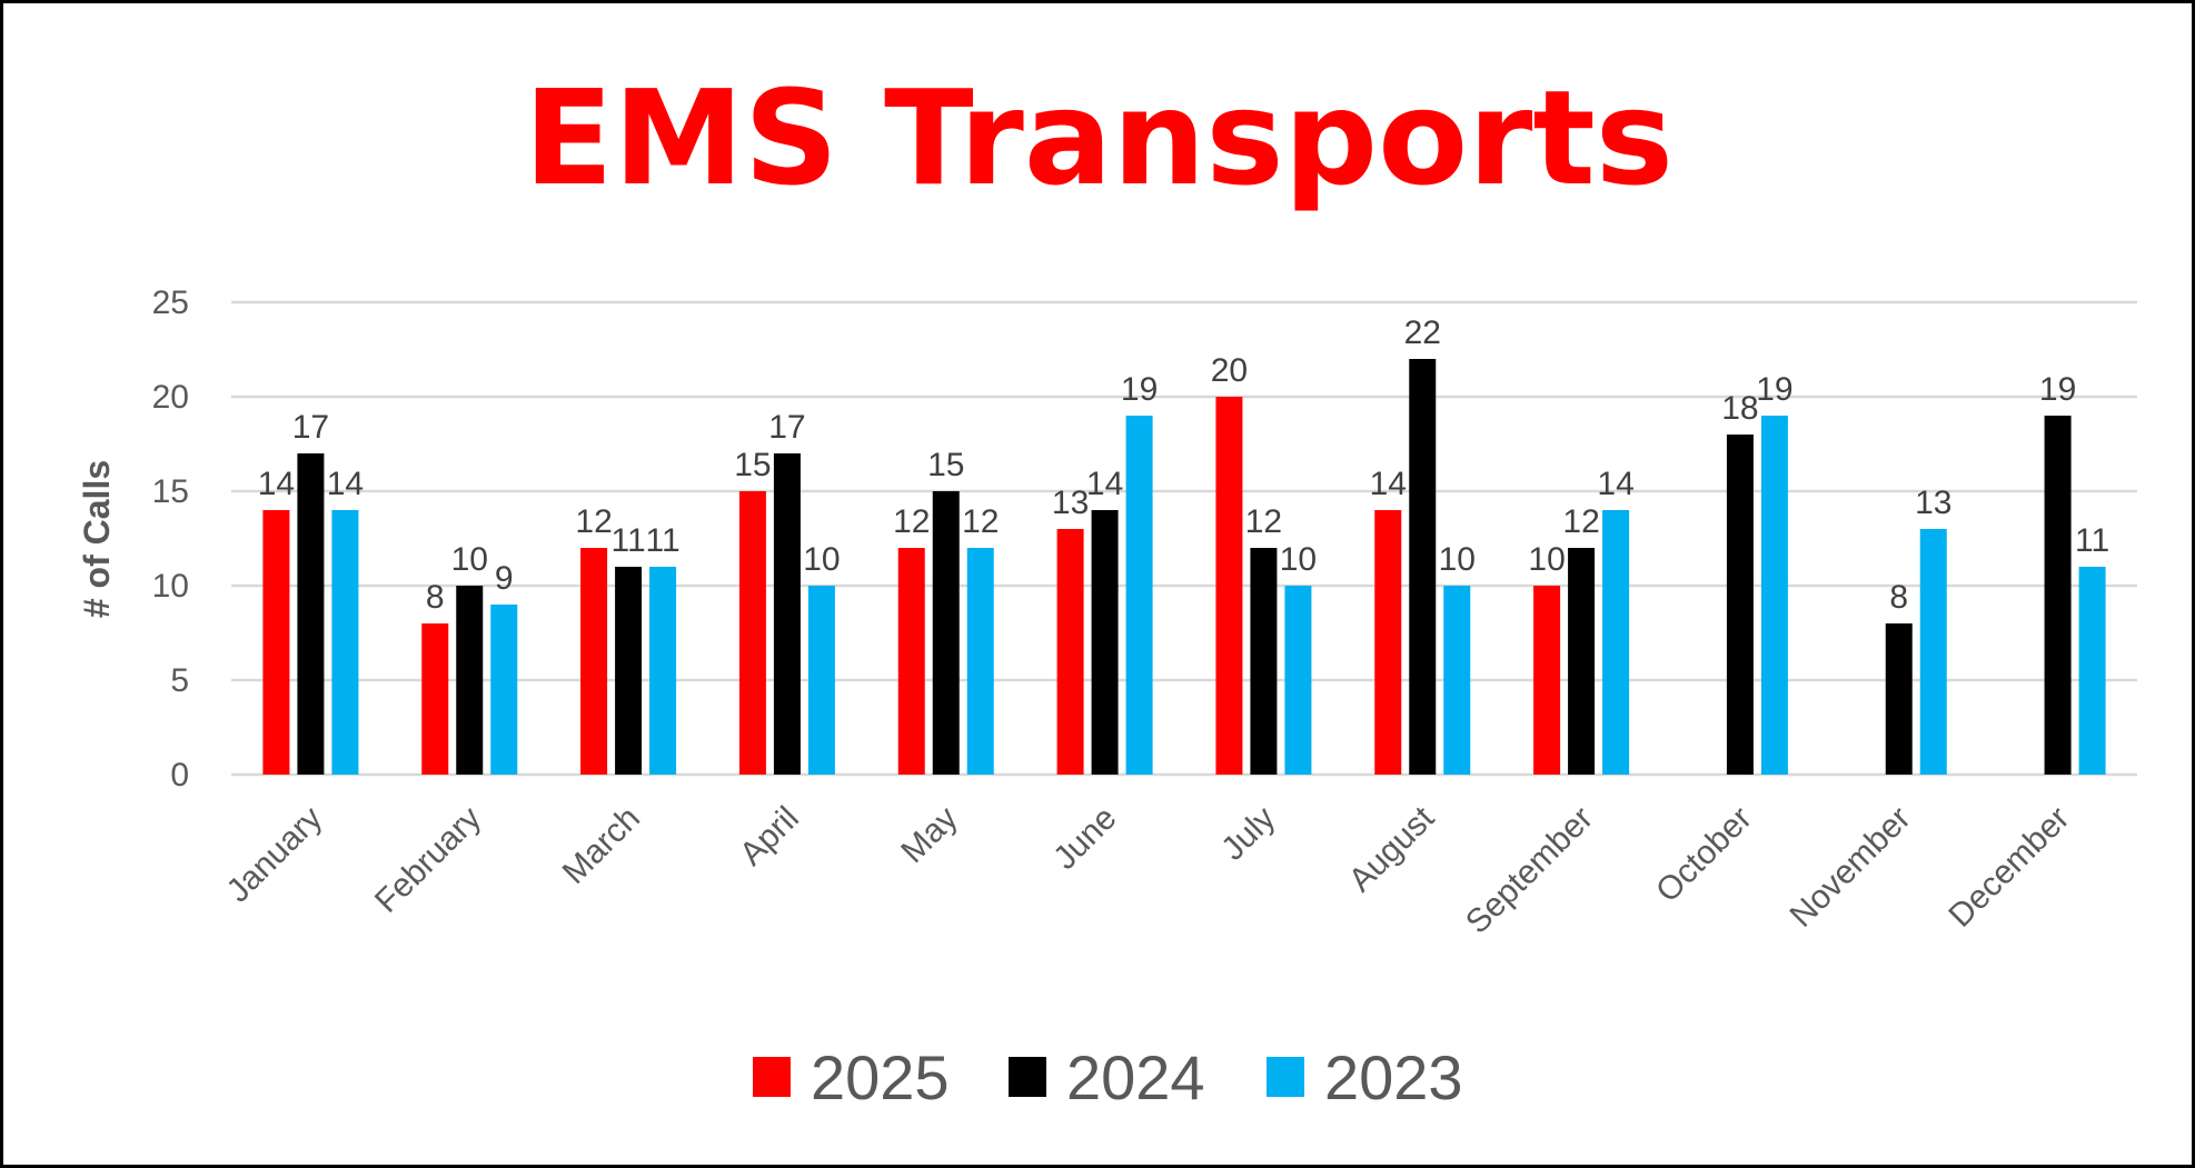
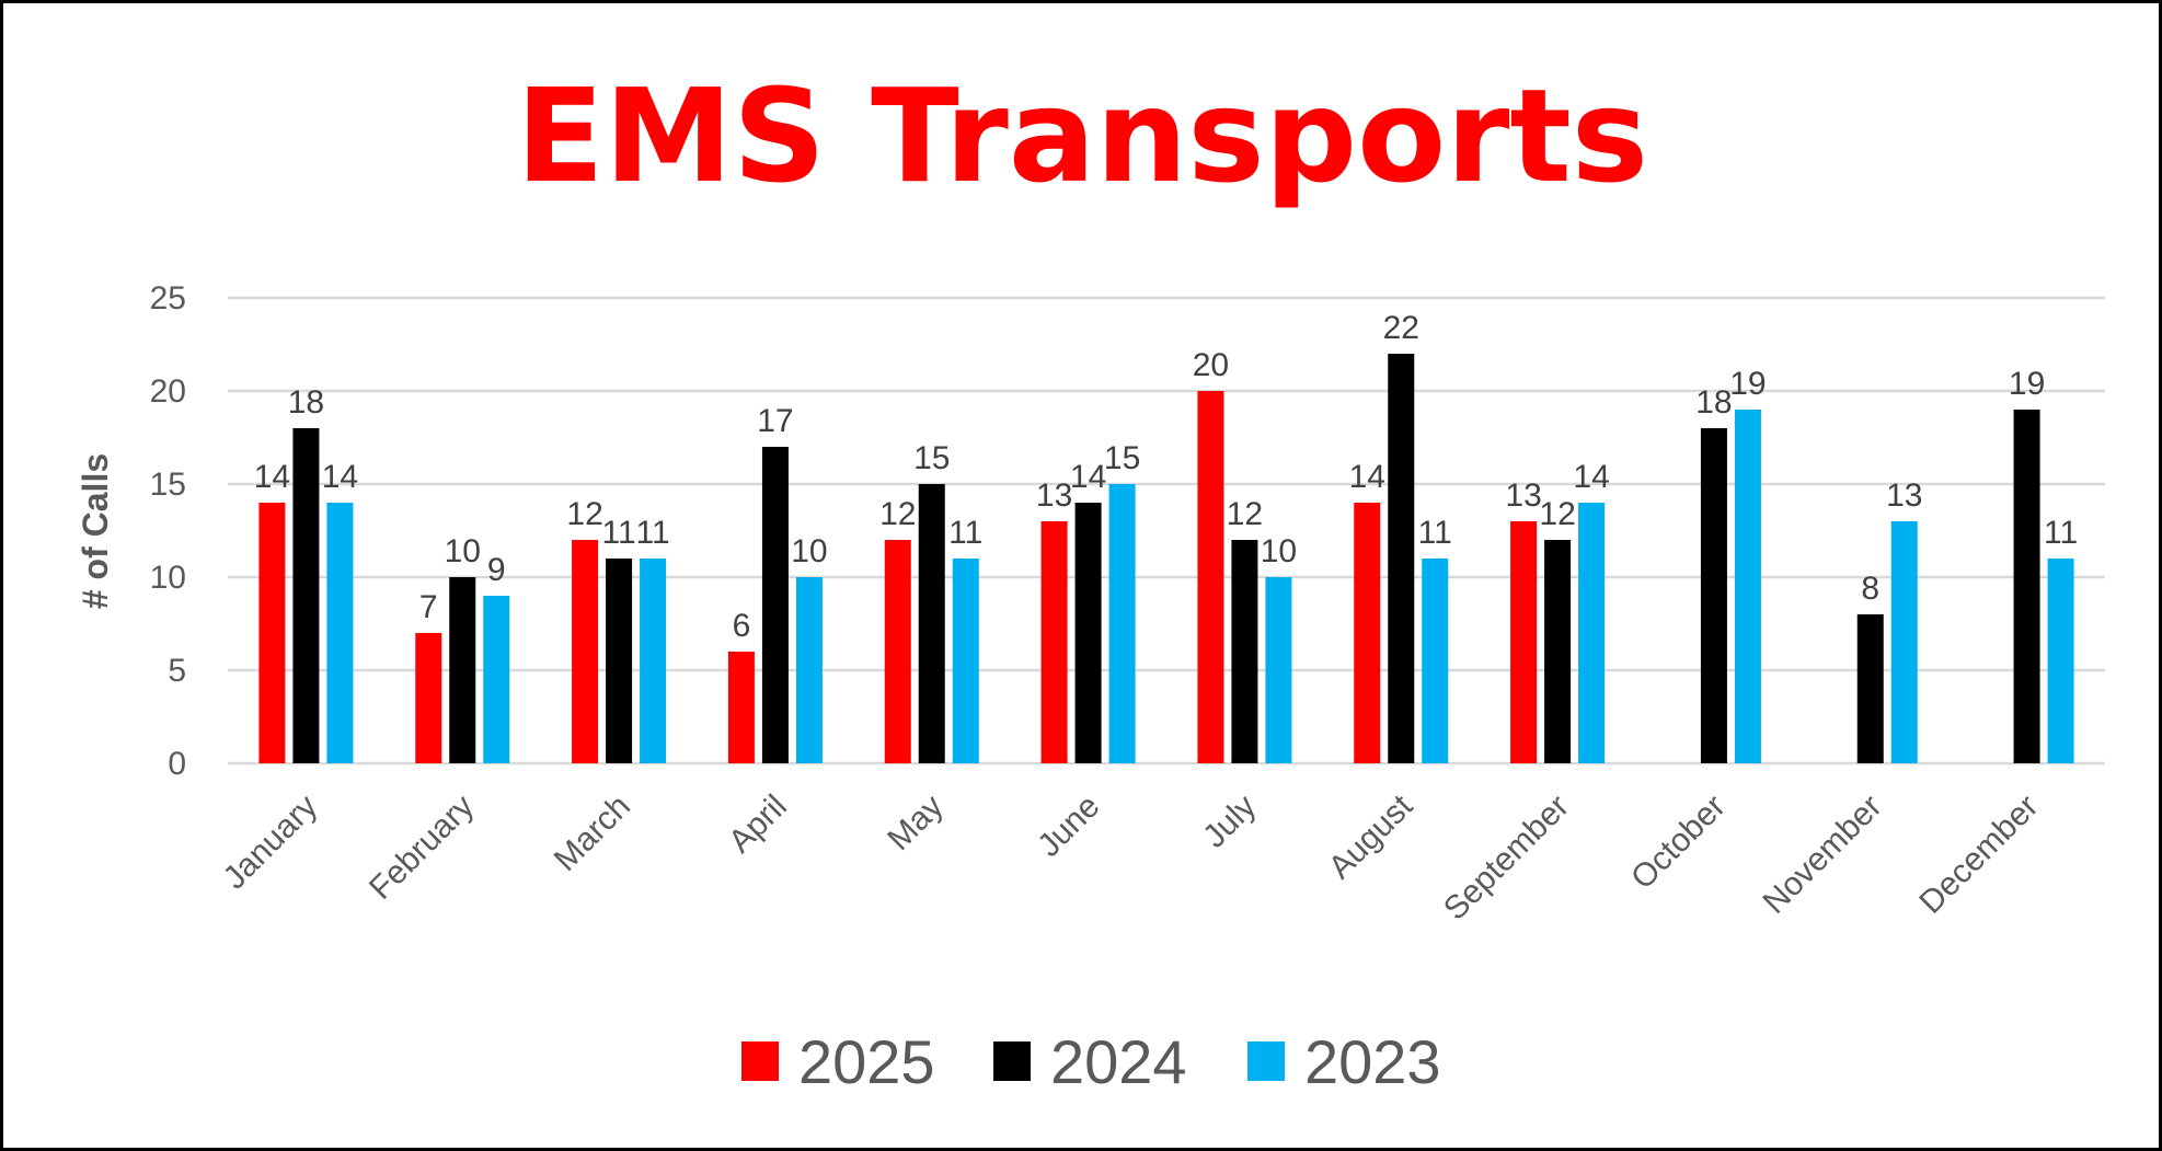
2024/January: 17 -> 18
2025/February: 8 -> 7
2025/April: 15 -> 6
2023/May: 12 -> 11
2023/June: 19 -> 15
2023/August: 10 -> 11
2025/September: 10 -> 13
